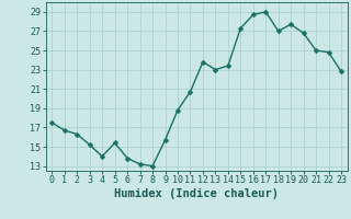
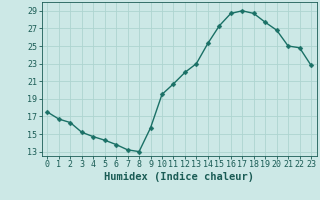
4: 14.0 -> 14.7
5: 15.4 -> 14.3
10: 18.8 -> 19.5
12: 23.8 -> 22.0
14: 23.4 -> 25.3
18: 27.0 -> 28.7
